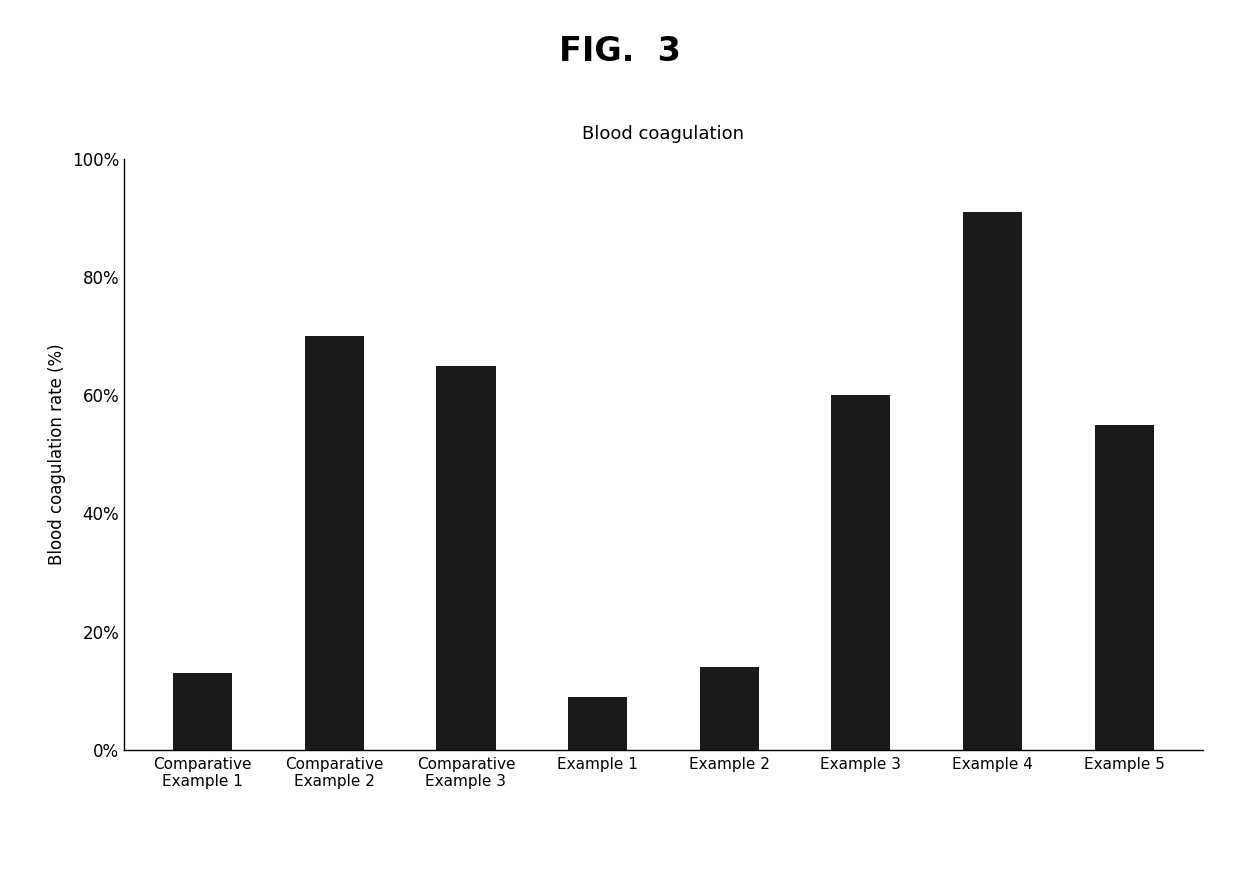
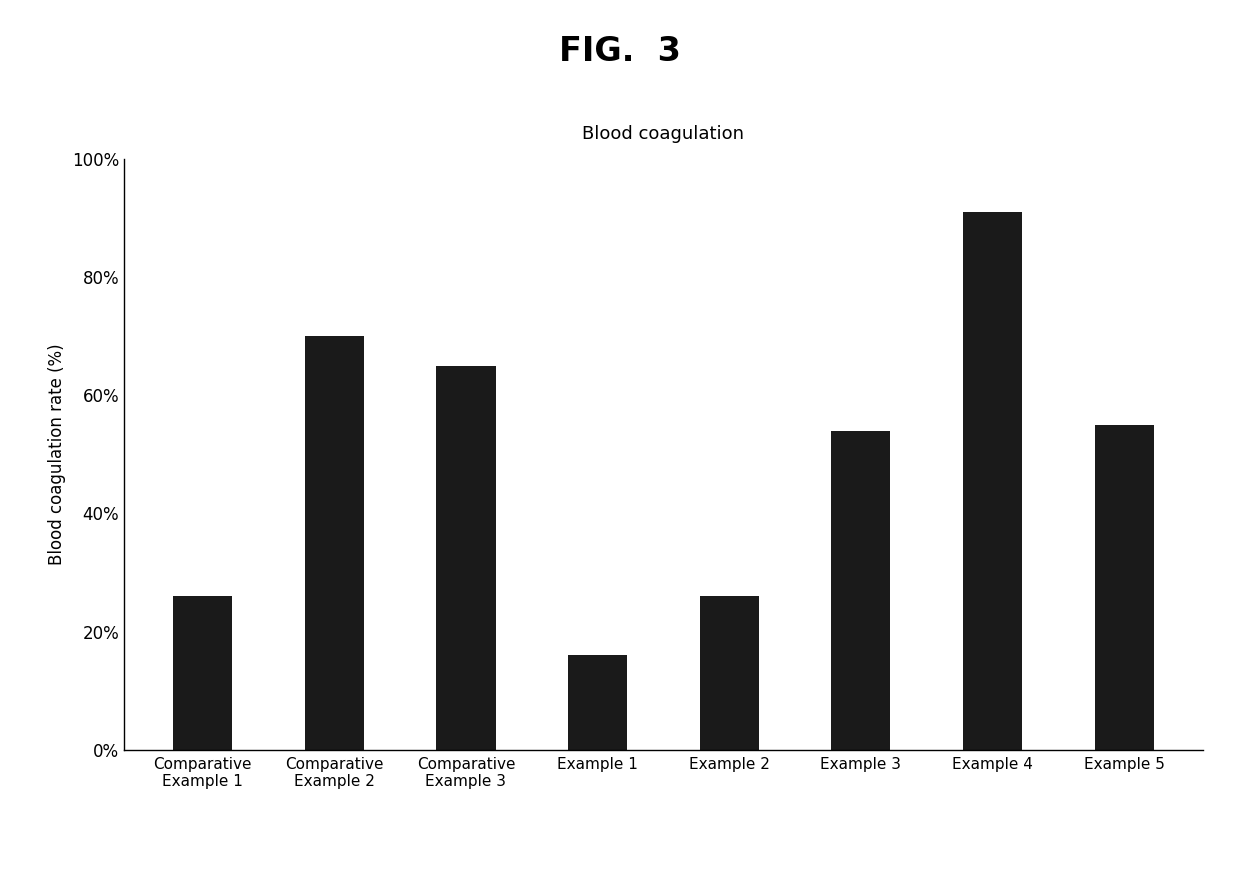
Comparative Example 1: 13% -> 26%
Example 1: 9% -> 16%
Example 2: 14% -> 26%
Example 3: 60% -> 54%
